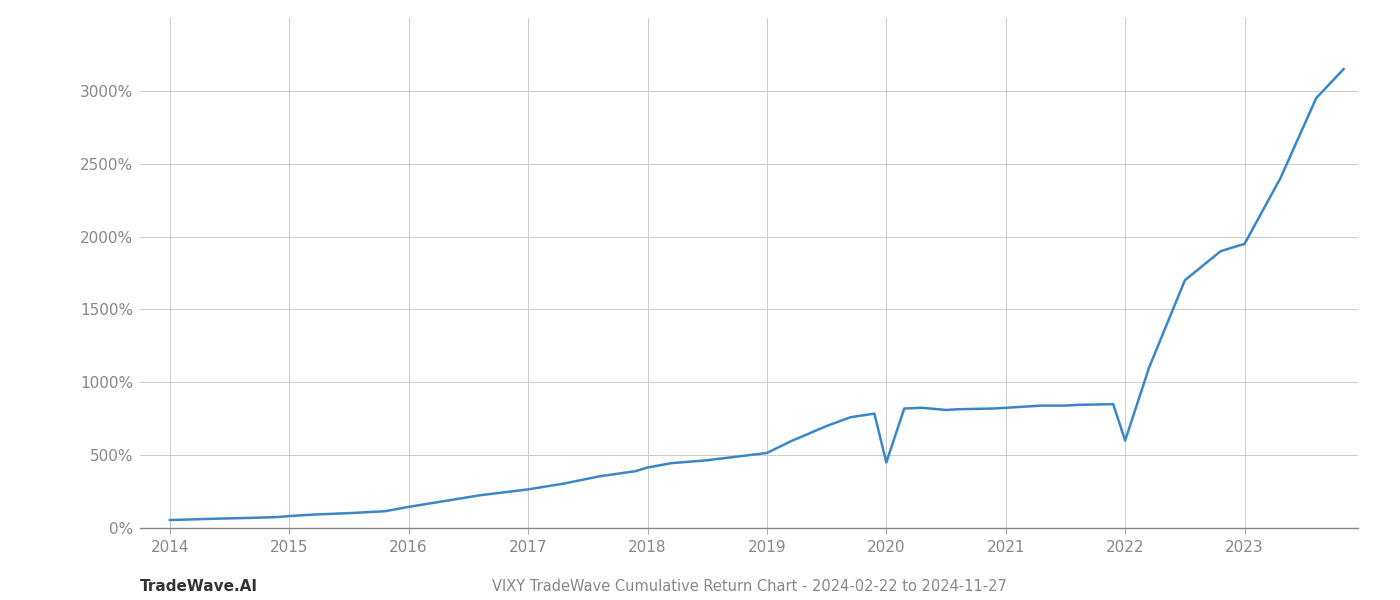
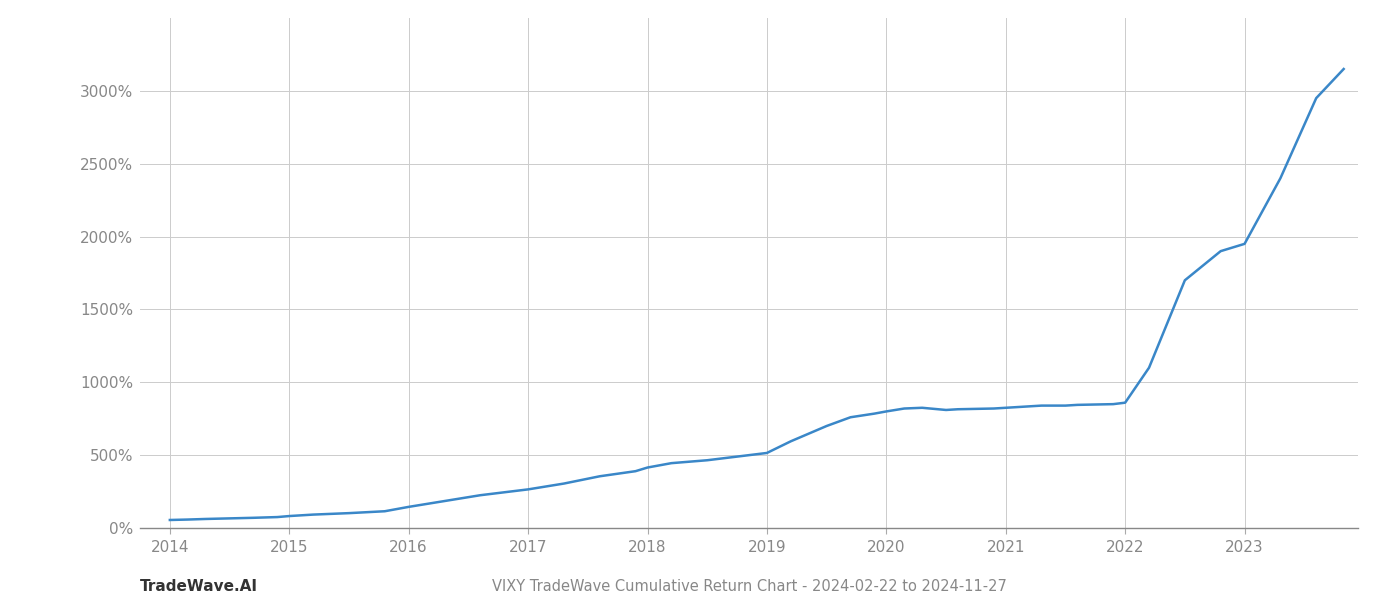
2020: 450% -> 800%
2022: 600% -> 860%
